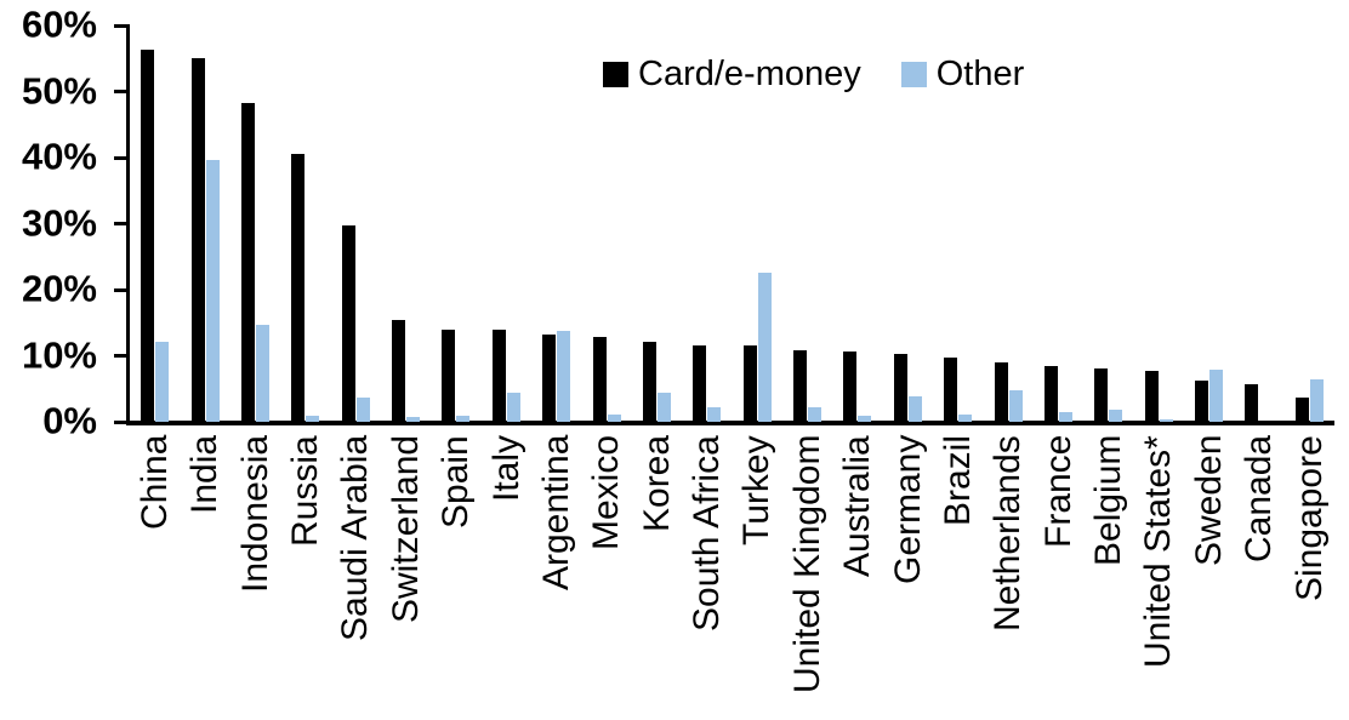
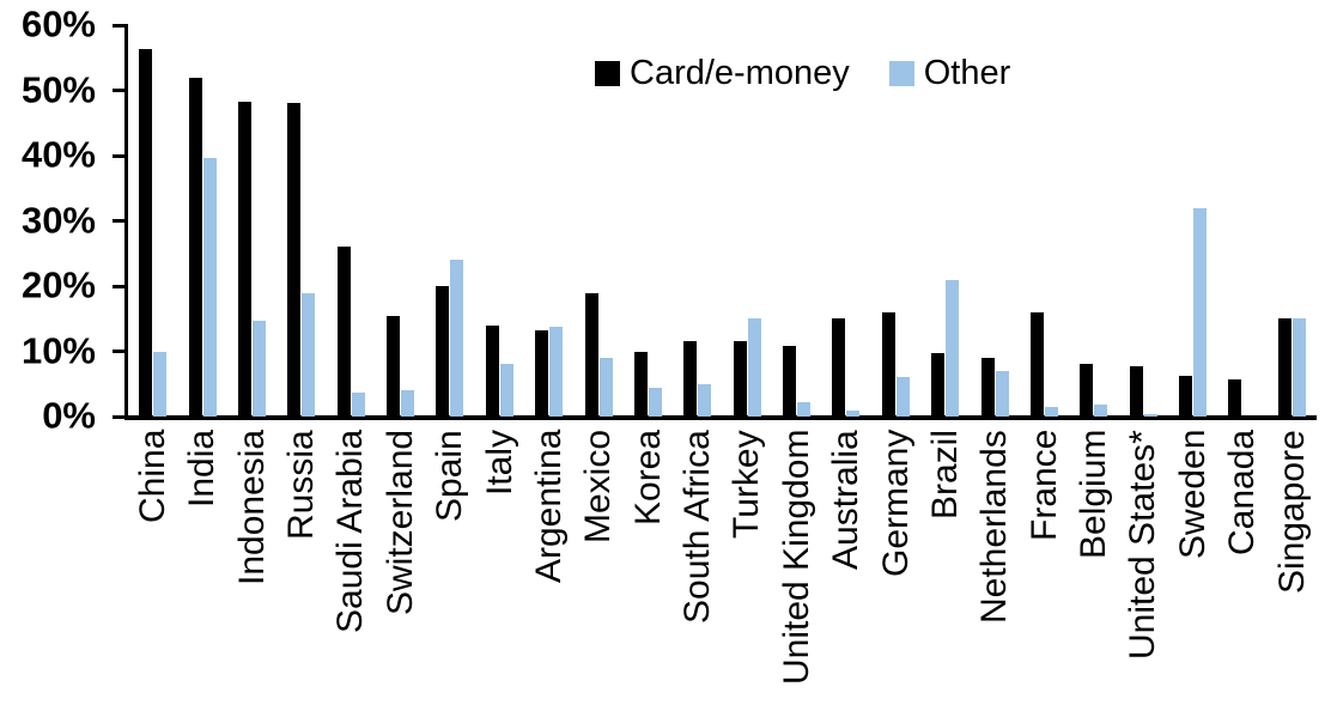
Other/China: 12% -> 10%
Card/e-money/India: 55% -> 52%
Card/e-money/Russia: 40% -> 48%
Other/Russia: 1% -> 19%
Card/e-money/Saudi Arabia: 30% -> 26%
Other/Switzerland: 1% -> 4%
Card/e-money/Spain: 14% -> 20%
Other/Spain: 1% -> 24%
Other/Italy: 4% -> 8%
Card/e-money/Mexico: 13% -> 19%
Other/Mexico: 1% -> 9%
Card/e-money/Korea: 12% -> 10%
Other/South Africa: 2% -> 5%
Other/Turkey: 22% -> 15%
Card/e-money/Australia: 11% -> 15%
Card/e-money/Germany: 10% -> 16%
Other/Germany: 4% -> 6%
Other/Brazil: 1% -> 21%
Other/Netherlands: 5% -> 7%
Card/e-money/France: 8% -> 16%
Other/Sweden: 8% -> 32%
Card/e-money/Singapore: 4% -> 15%
Other/Singapore: 6% -> 15%
